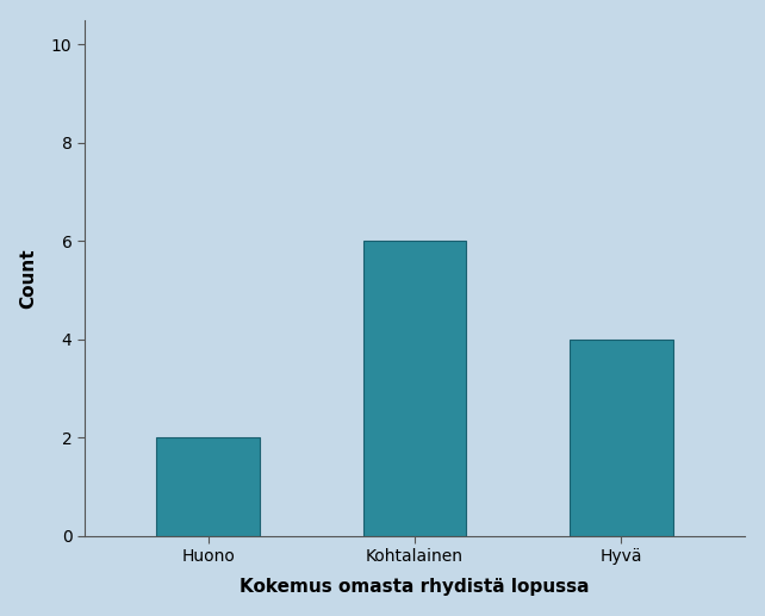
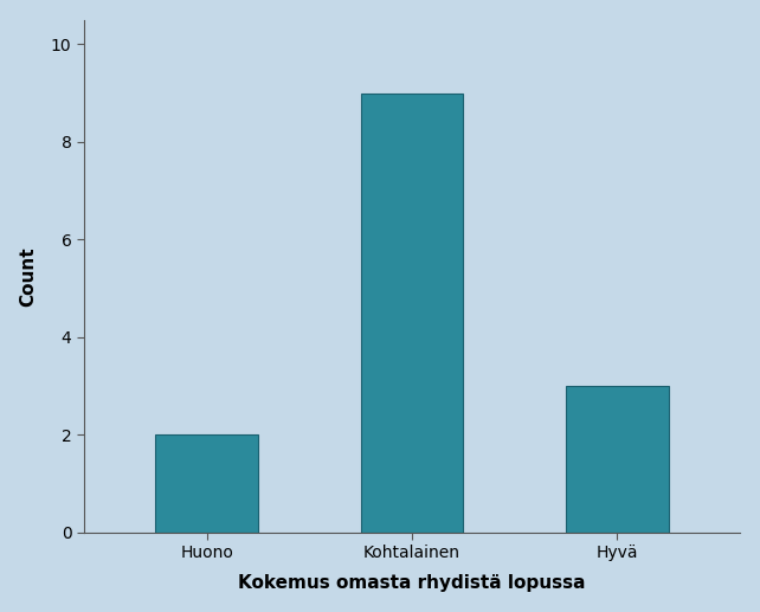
Kohtalainen: 6 -> 9
Hyvä: 4 -> 3
